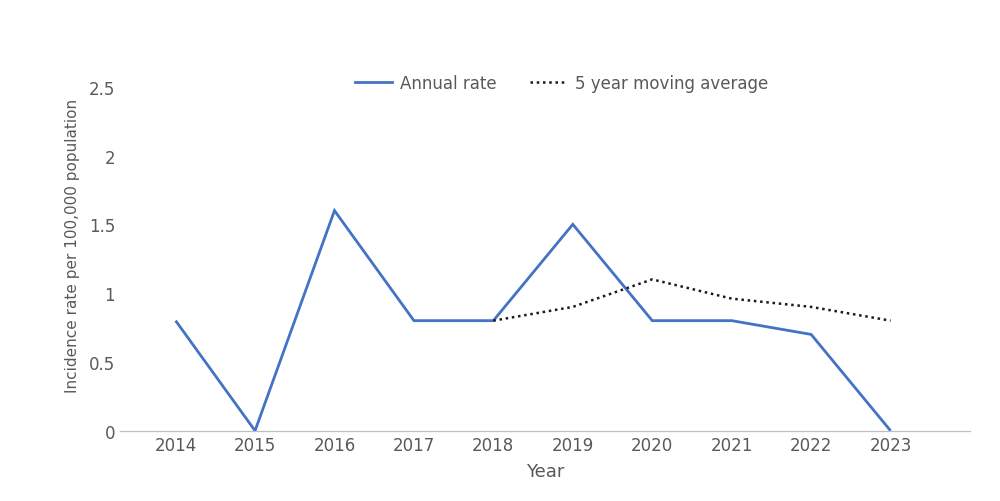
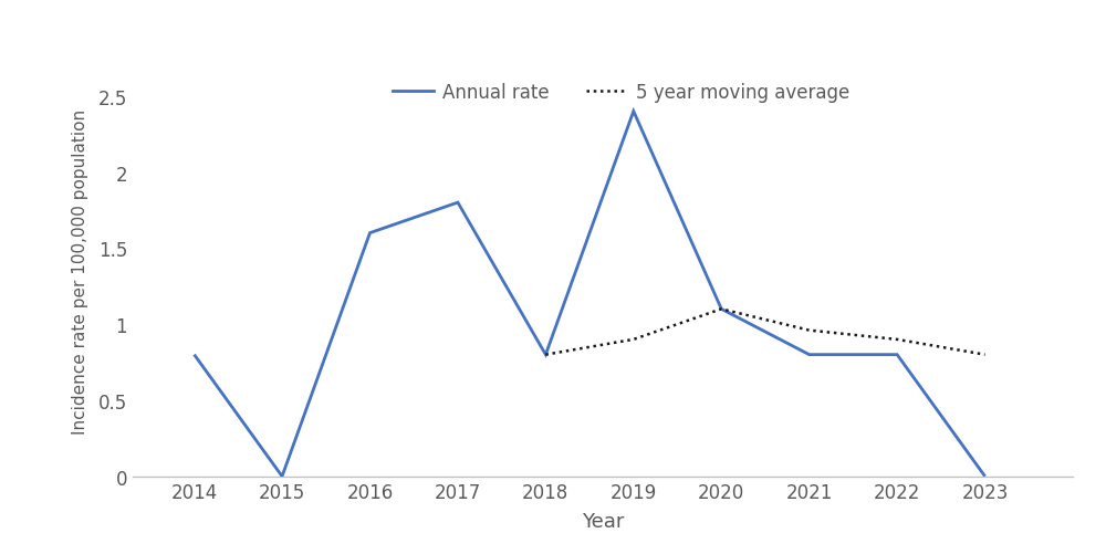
Annual rate/2017: 0.8 -> 1.8
Annual rate/2019: 1.5 -> 2.4
Annual rate/2020: 0.8 -> 1.1
Annual rate/2022: 0.7 -> 0.8
